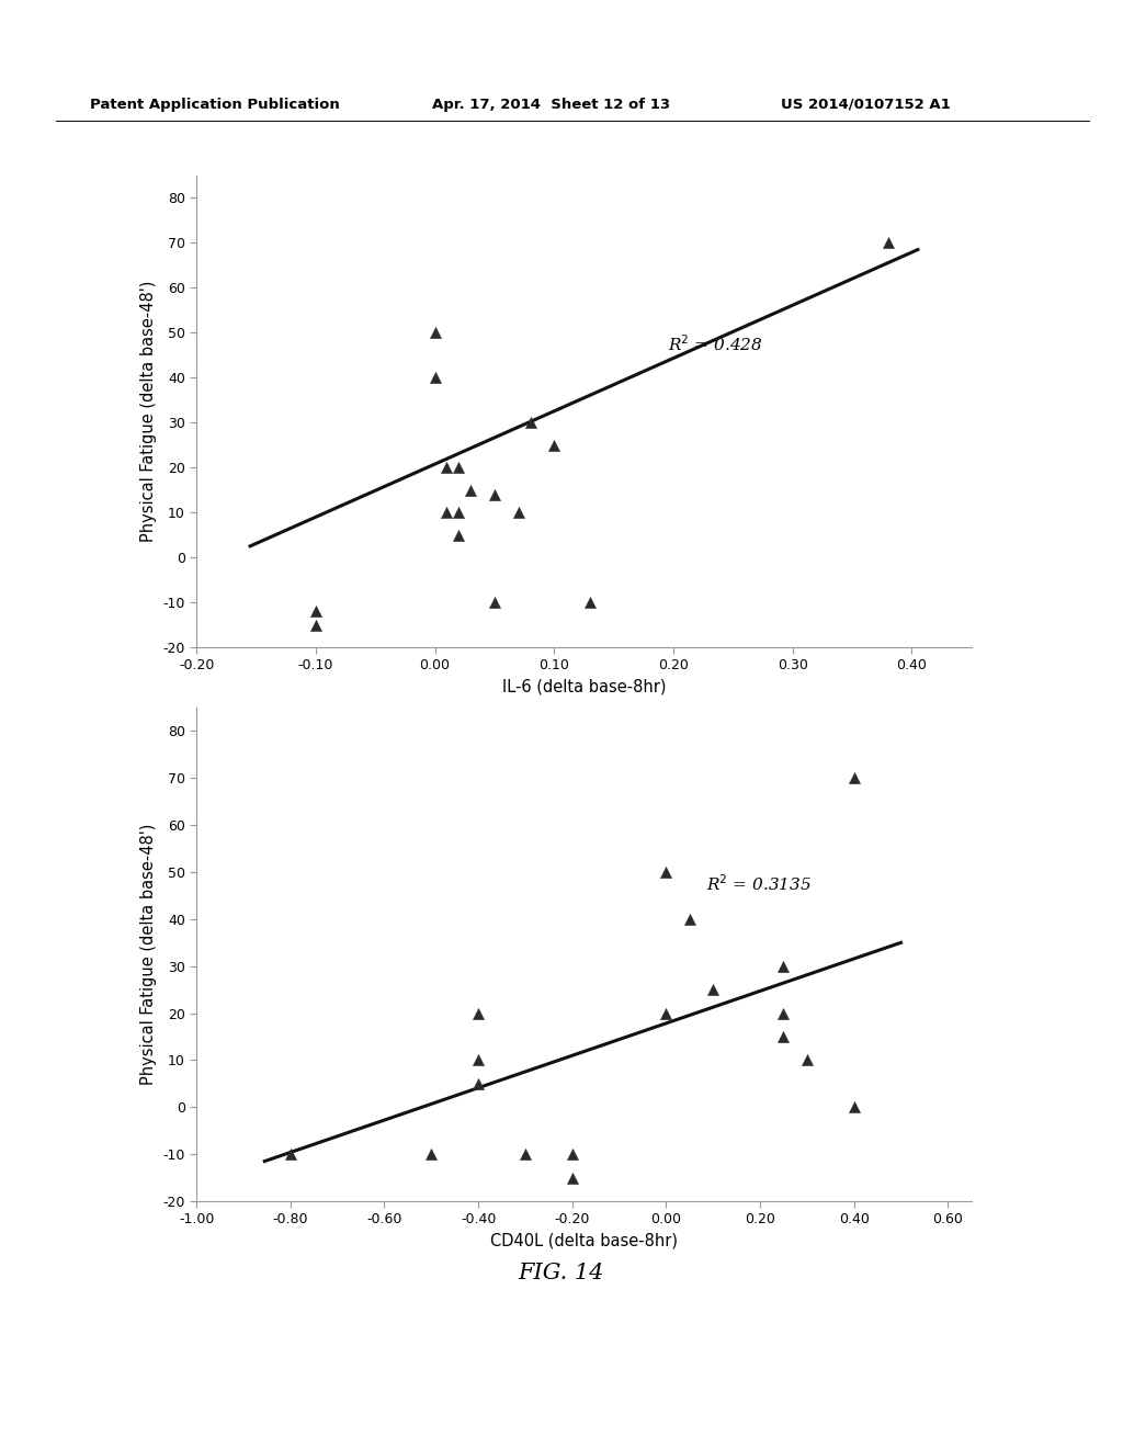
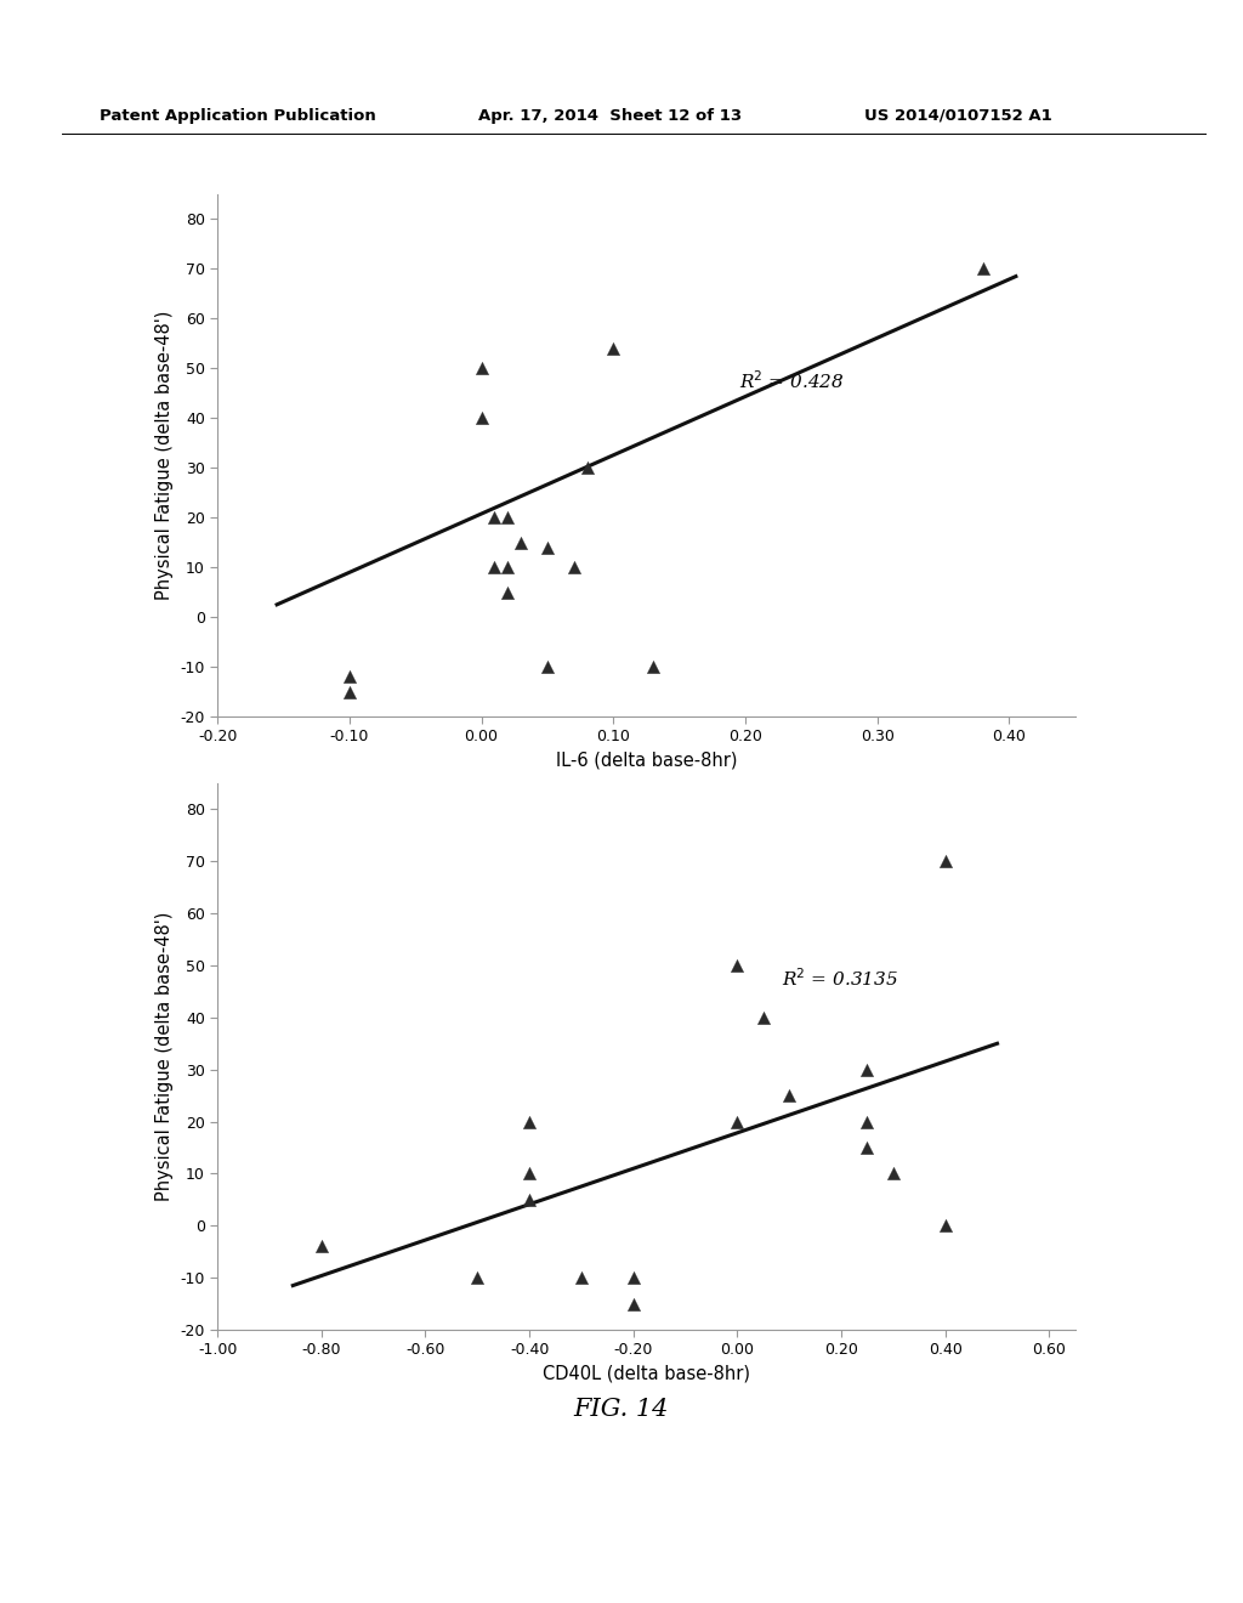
0.10: 25 -> 54
-0.80: -10 -> -4
